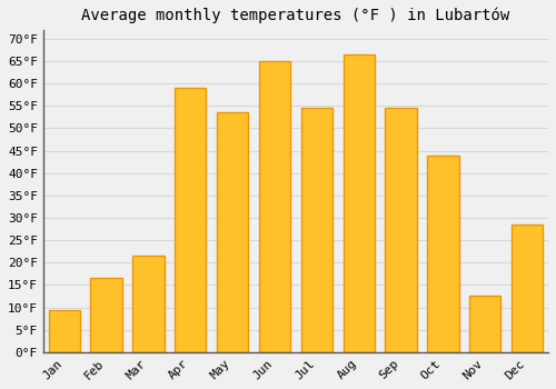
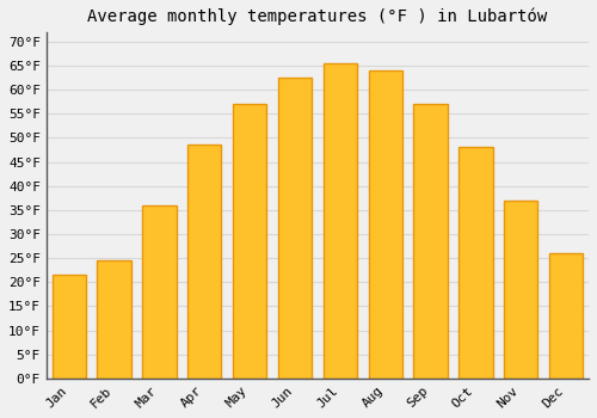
Jan: 9.5°F -> 21.5°F
Feb: 16.5°F -> 24.5°F
Mar: 21.5°F -> 36.0°F
Apr: 59.0°F -> 48.5°F
May: 53.5°F -> 57.0°F
Jun: 65.0°F -> 62.5°F
Jul: 54.5°F -> 65.5°F
Aug: 66.5°F -> 64.0°F
Sep: 54.5°F -> 57.0°F
Oct: 44.0°F -> 48.0°F
Nov: 12.5°F -> 37.0°F
Dec: 28.5°F -> 26.0°F
